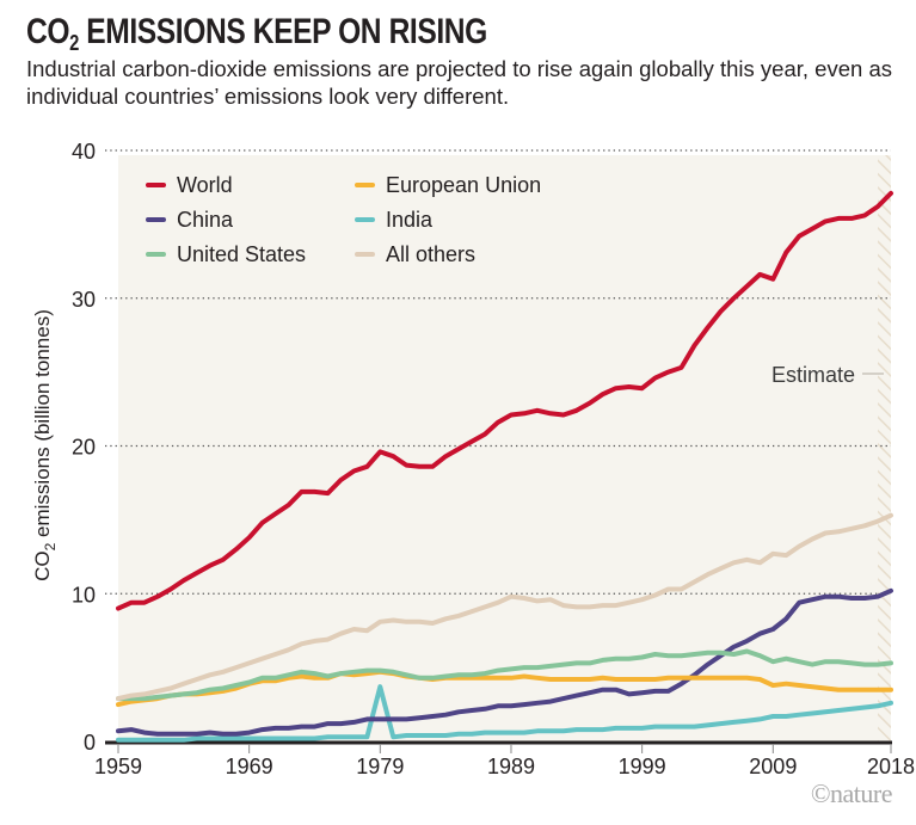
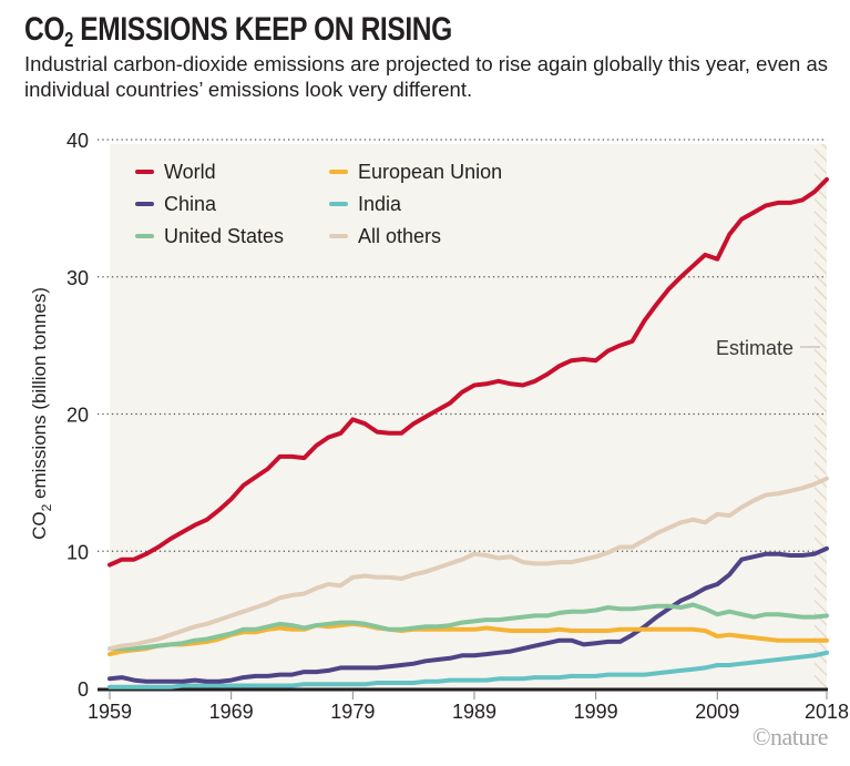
India/1979: 3.7 -> 0.3
